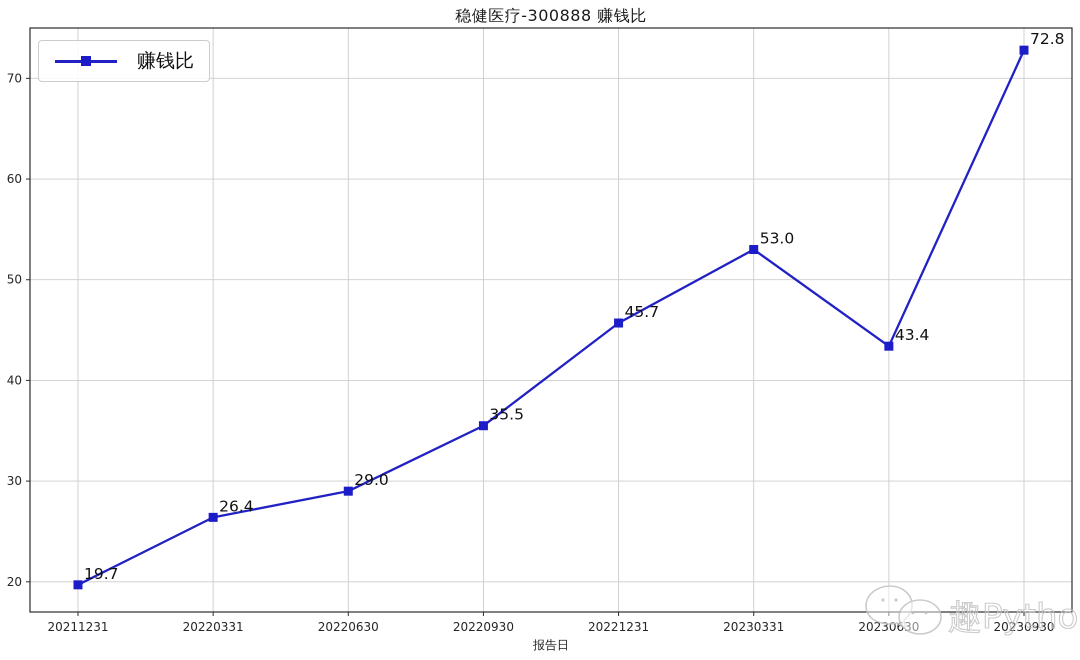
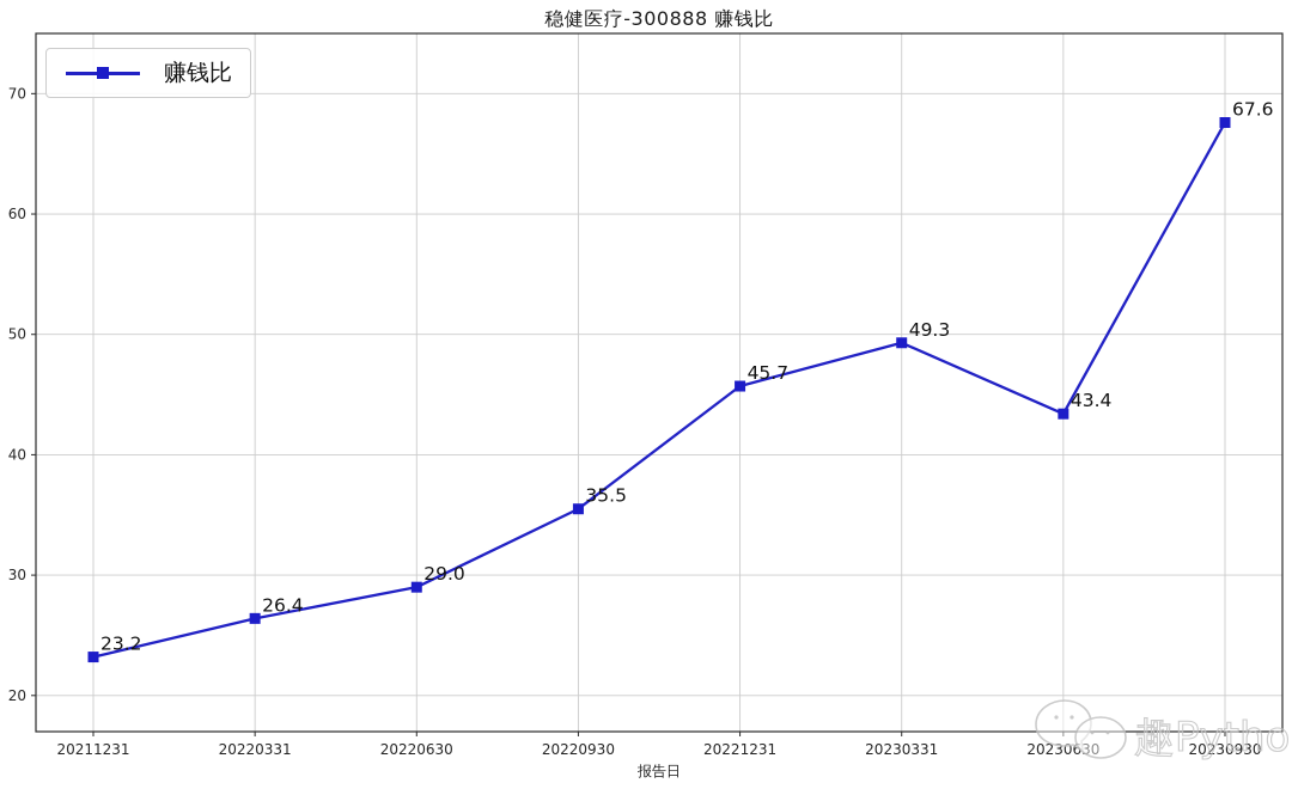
20211231: 19.7 -> 23.2
20230331: 53.0 -> 49.3
20230930: 72.8 -> 67.6
